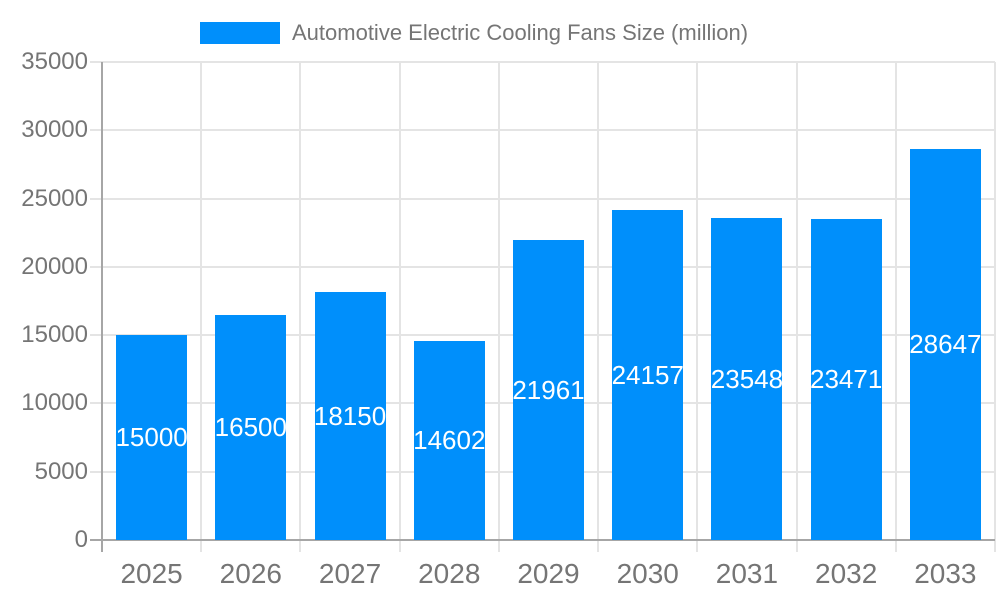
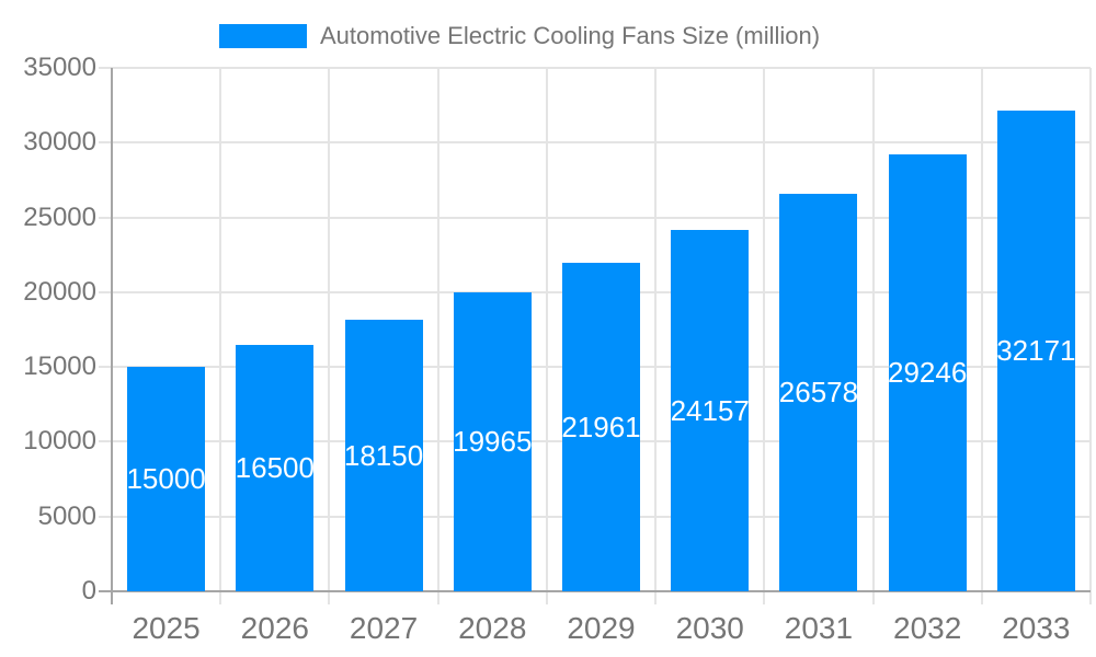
2028: 14602 -> 19965
2031: 23548 -> 26578
2032: 23471 -> 29246
2033: 28647 -> 32171
